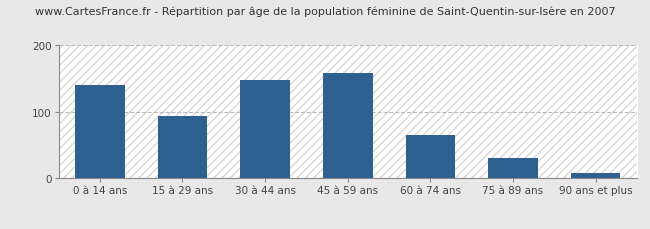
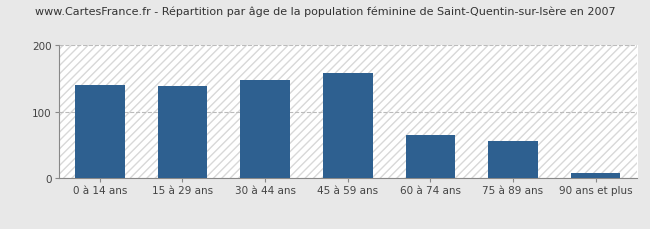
15 à 29 ans: 93 -> 138
75 à 89 ans: 30 -> 56
